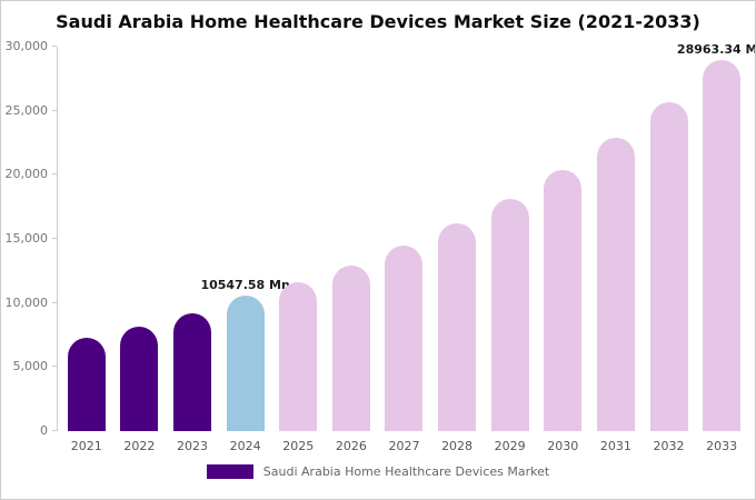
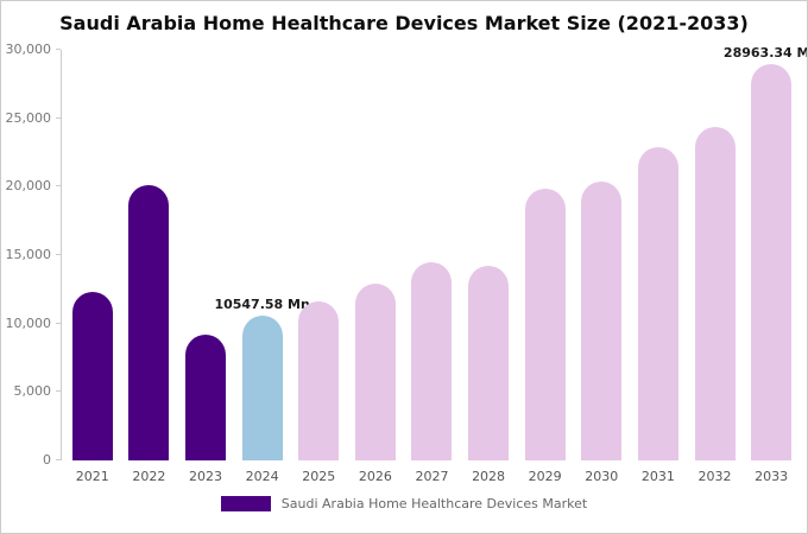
2021: 7200 -> 12300
2022: 8200 -> 20100
2028: 16200 -> 14200
2029: 18200 -> 19900
2032: 25600 -> 24400
